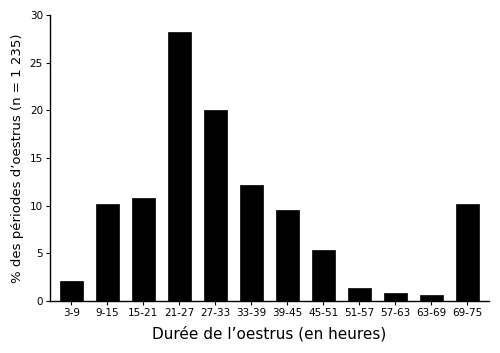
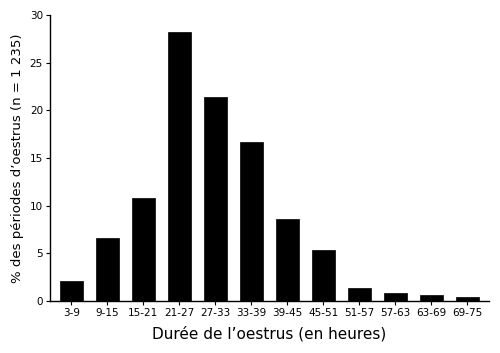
9-15: 10.2 -> 6.6
27-33: 20.0 -> 21.4
33-39: 12.2 -> 16.7
39-45: 9.6 -> 8.6
69-75: 10.2 -> 0.5
